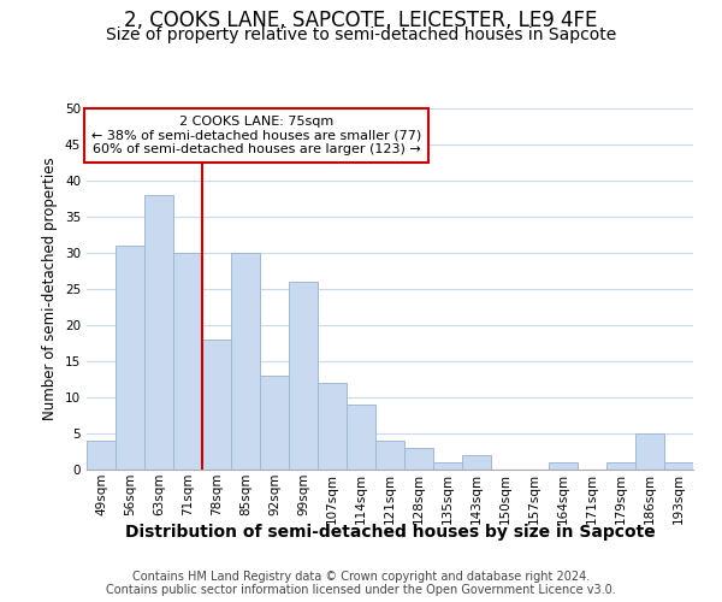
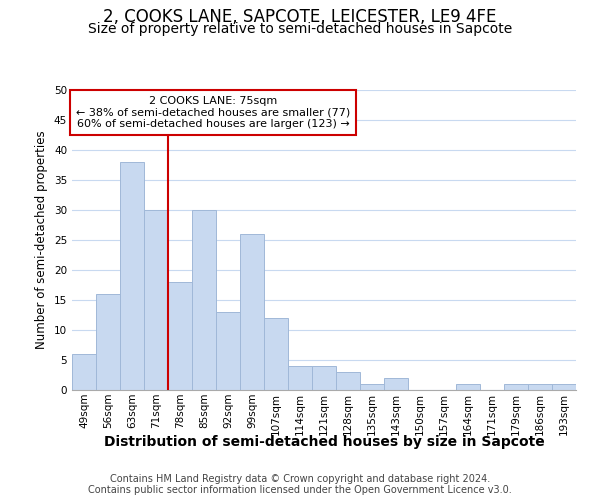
49sqm: 4 -> 6
56sqm: 31 -> 16
114sqm: 9 -> 4
186sqm: 5 -> 1
